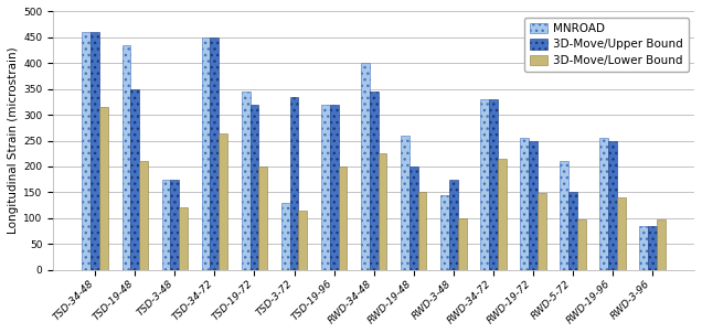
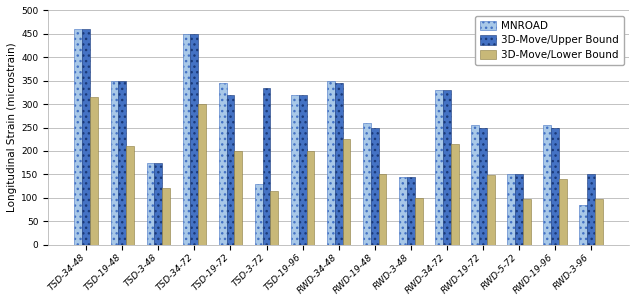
MNROAD/TSD-19-48: 435 -> 350
3D-Move/Lower Bound/TSD-34-72: 265 -> 300
MNROAD/RWD-34-48: 400 -> 350
3D-Move/Upper Bound/RWD-19-48: 200 -> 250
3D-Move/Upper Bound/RWD-3-48: 175 -> 145
MNROAD/RWD-5-72: 210 -> 150
3D-Move/Upper Bound/RWD-3-96: 85 -> 150
